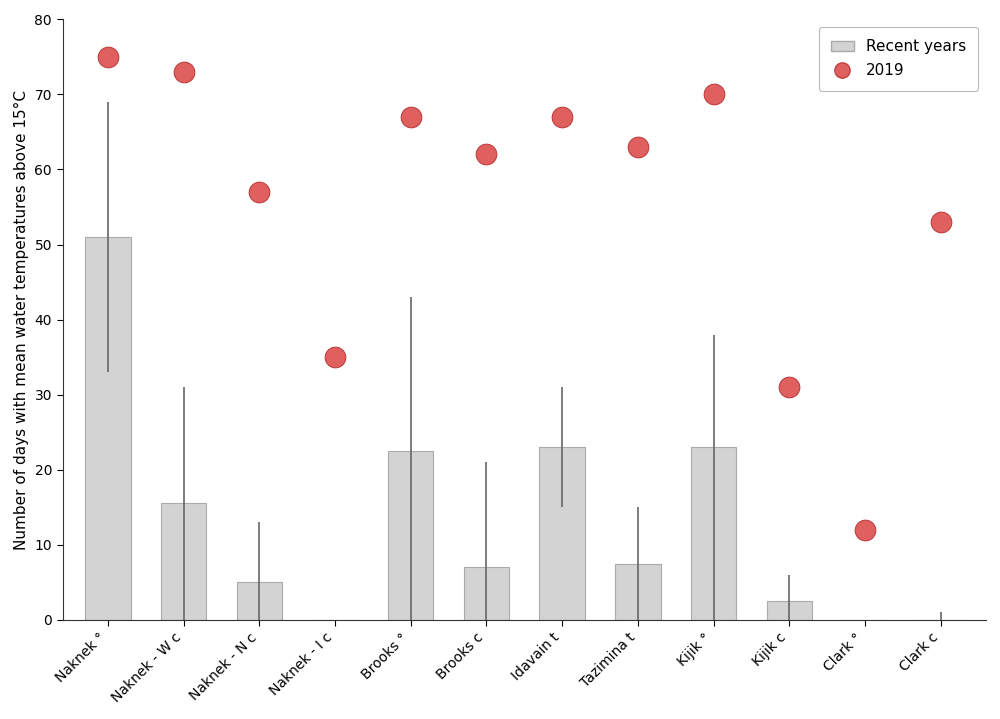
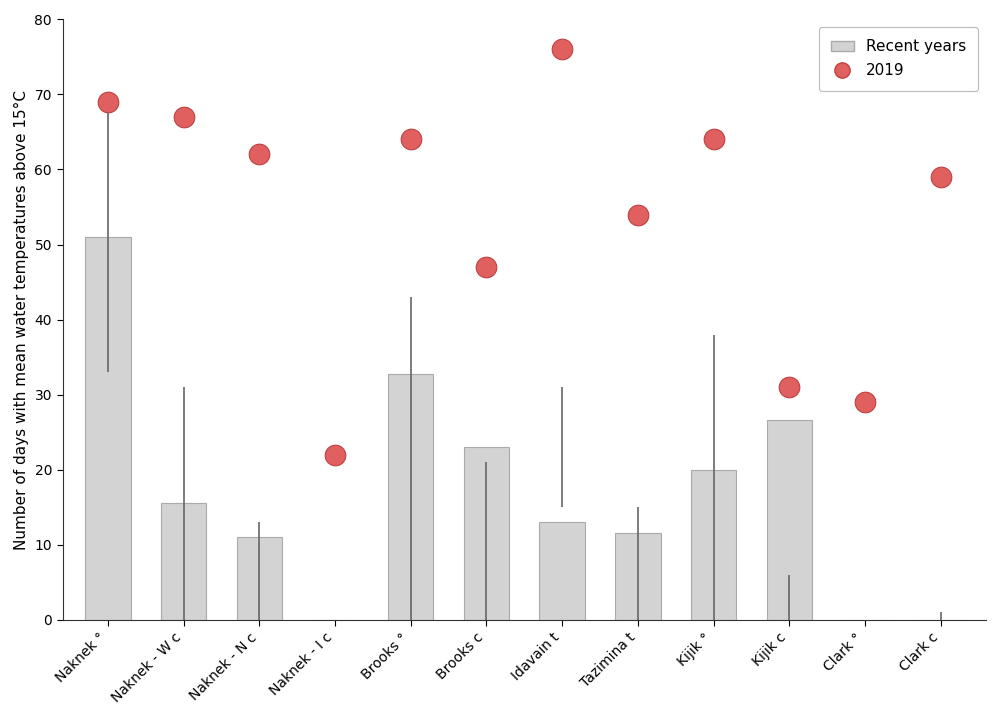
2019/Naknek °: 75 -> 69
2019/Naknek - W c: 73 -> 67
Recent years/Naknek - N c: 5.0 -> 11.0
2019/Naknek - N c: 57 -> 62
2019/Naknek - I c: 35 -> 22
Recent years/Brooks °: 22.5 -> 32.8
2019/Brooks °: 67 -> 64
Recent years/Brooks c: 7.0 -> 23.0
2019/Brooks c: 62 -> 47
Recent years/Idavain t: 23.0 -> 13.0
2019/Idavain t: 67 -> 76
Recent years/Tazimina t: 7.5 -> 11.6
2019/Tazimina t: 63 -> 54
Recent years/Kijik °: 23.0 -> 20.0
2019/Kijik °: 70 -> 64
Recent years/Kijik c: 2.5 -> 26.6
2019/Clark °: 12 -> 29
2019/Clark c: 53 -> 59
